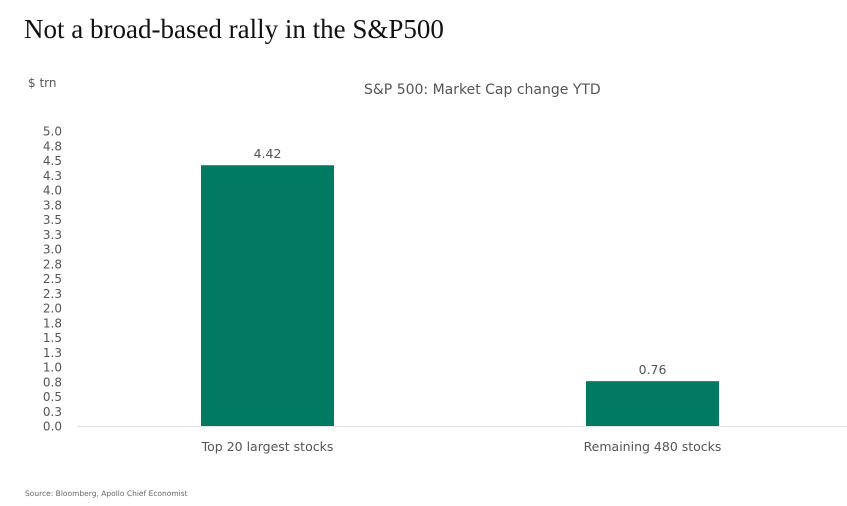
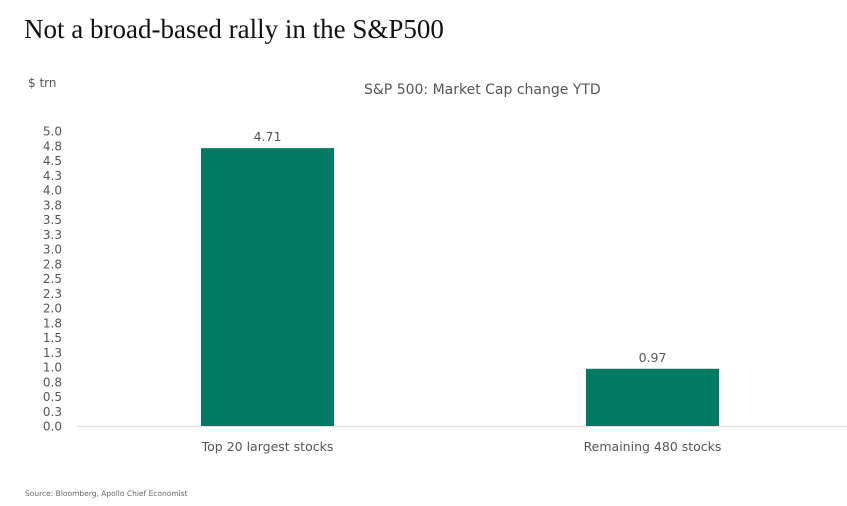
Top 20 largest stocks: 4.42 -> 4.71
Remaining 480 stocks: 0.76 -> 0.97
